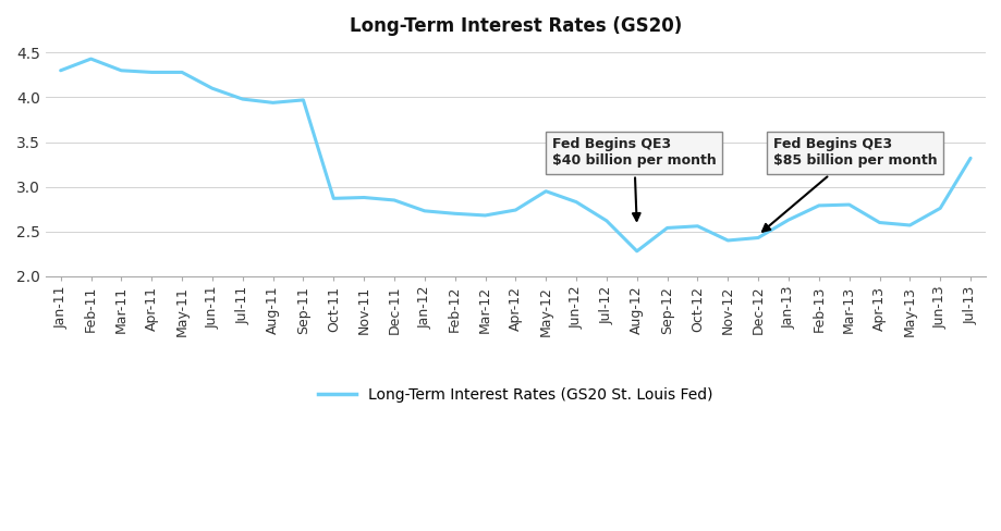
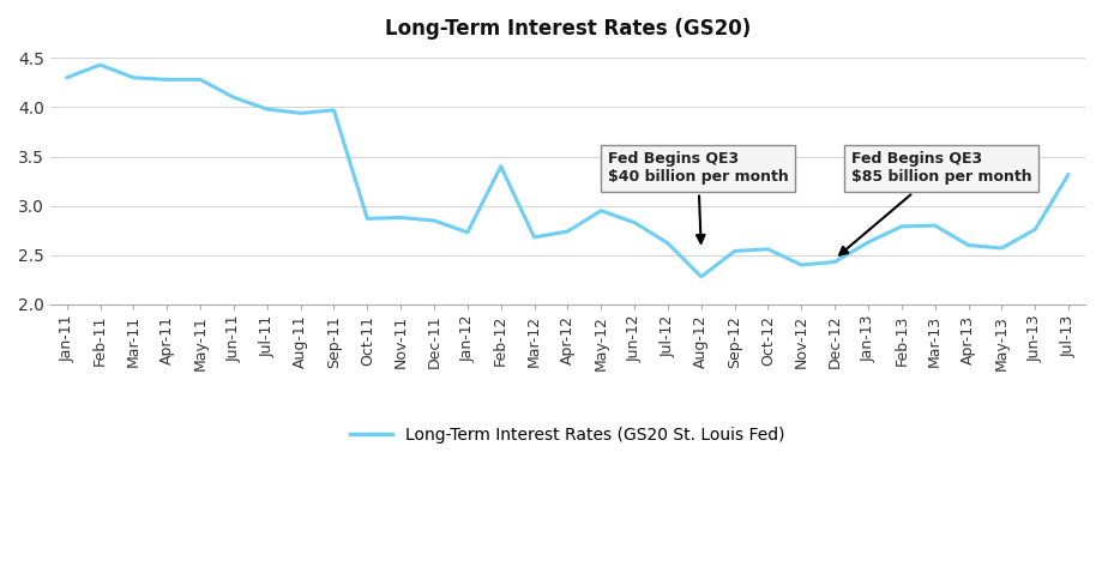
Feb-12: 2.70 -> 3.40
